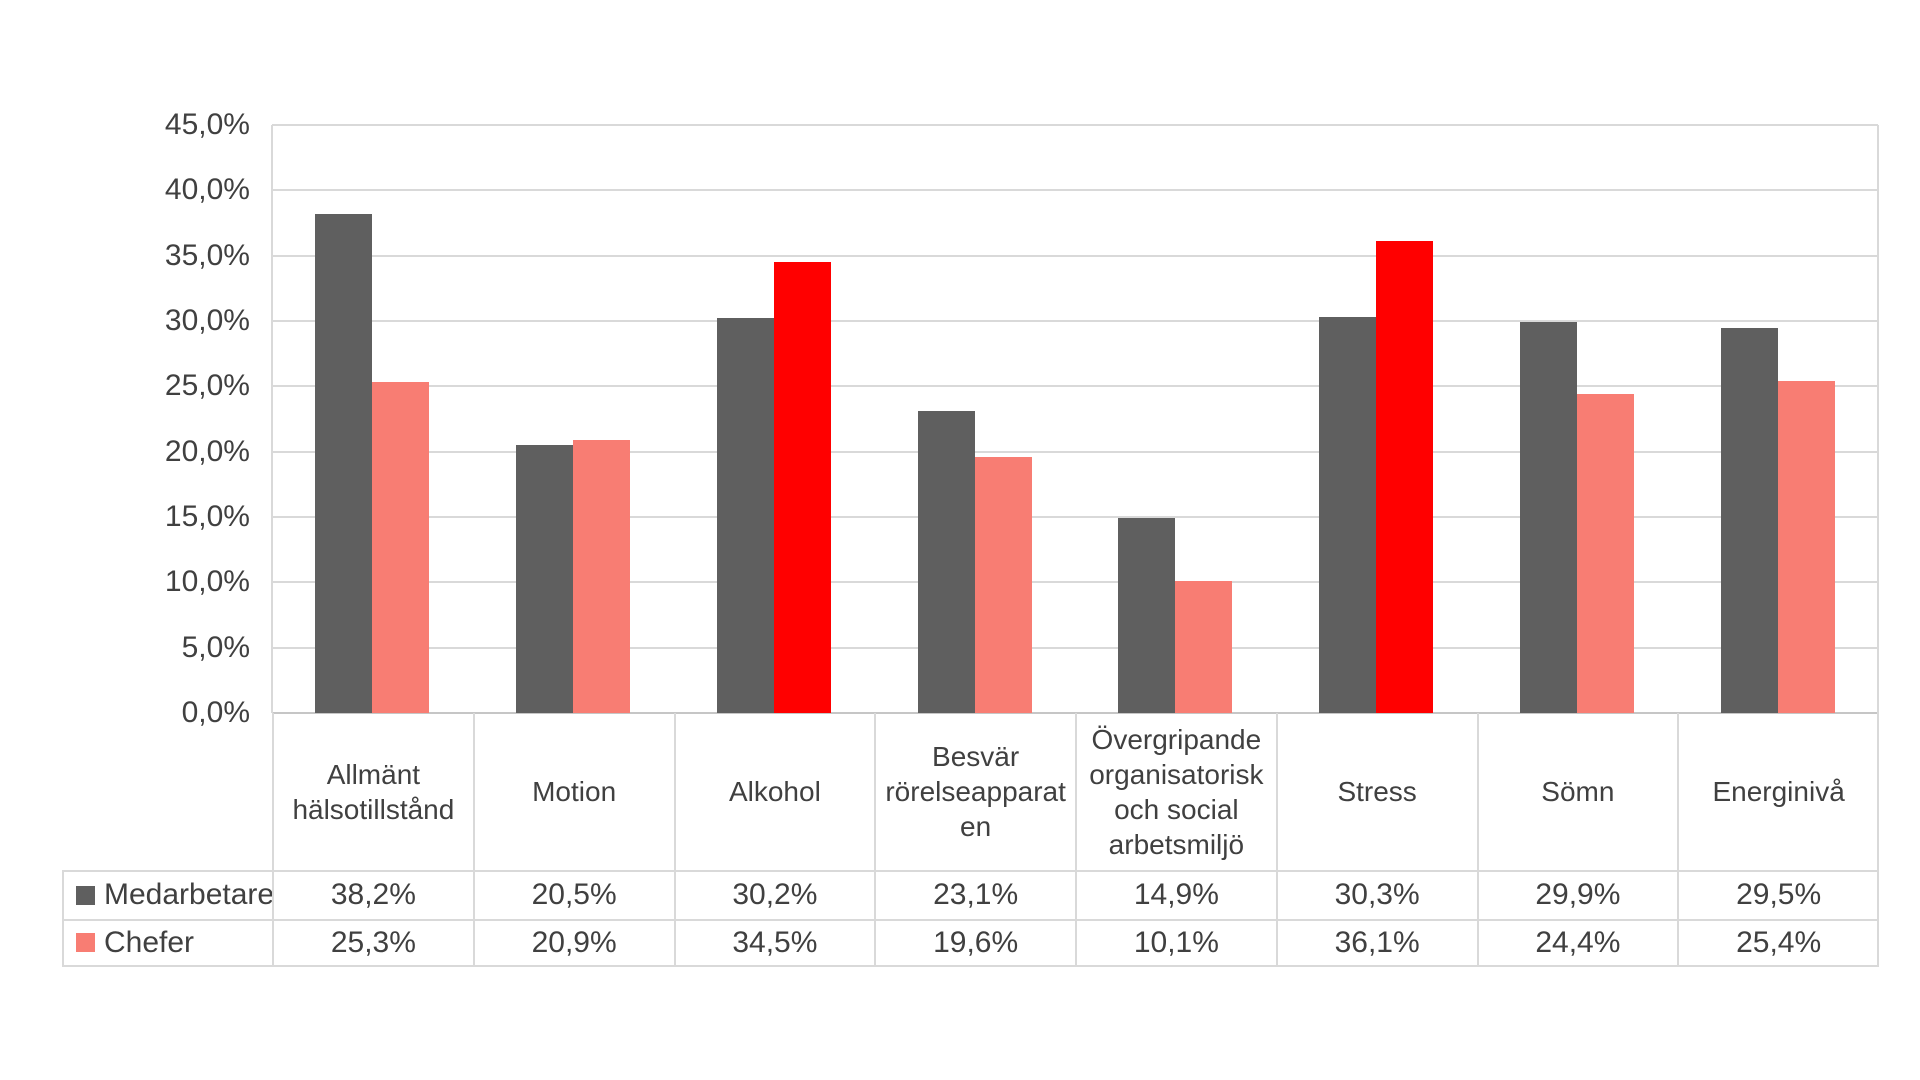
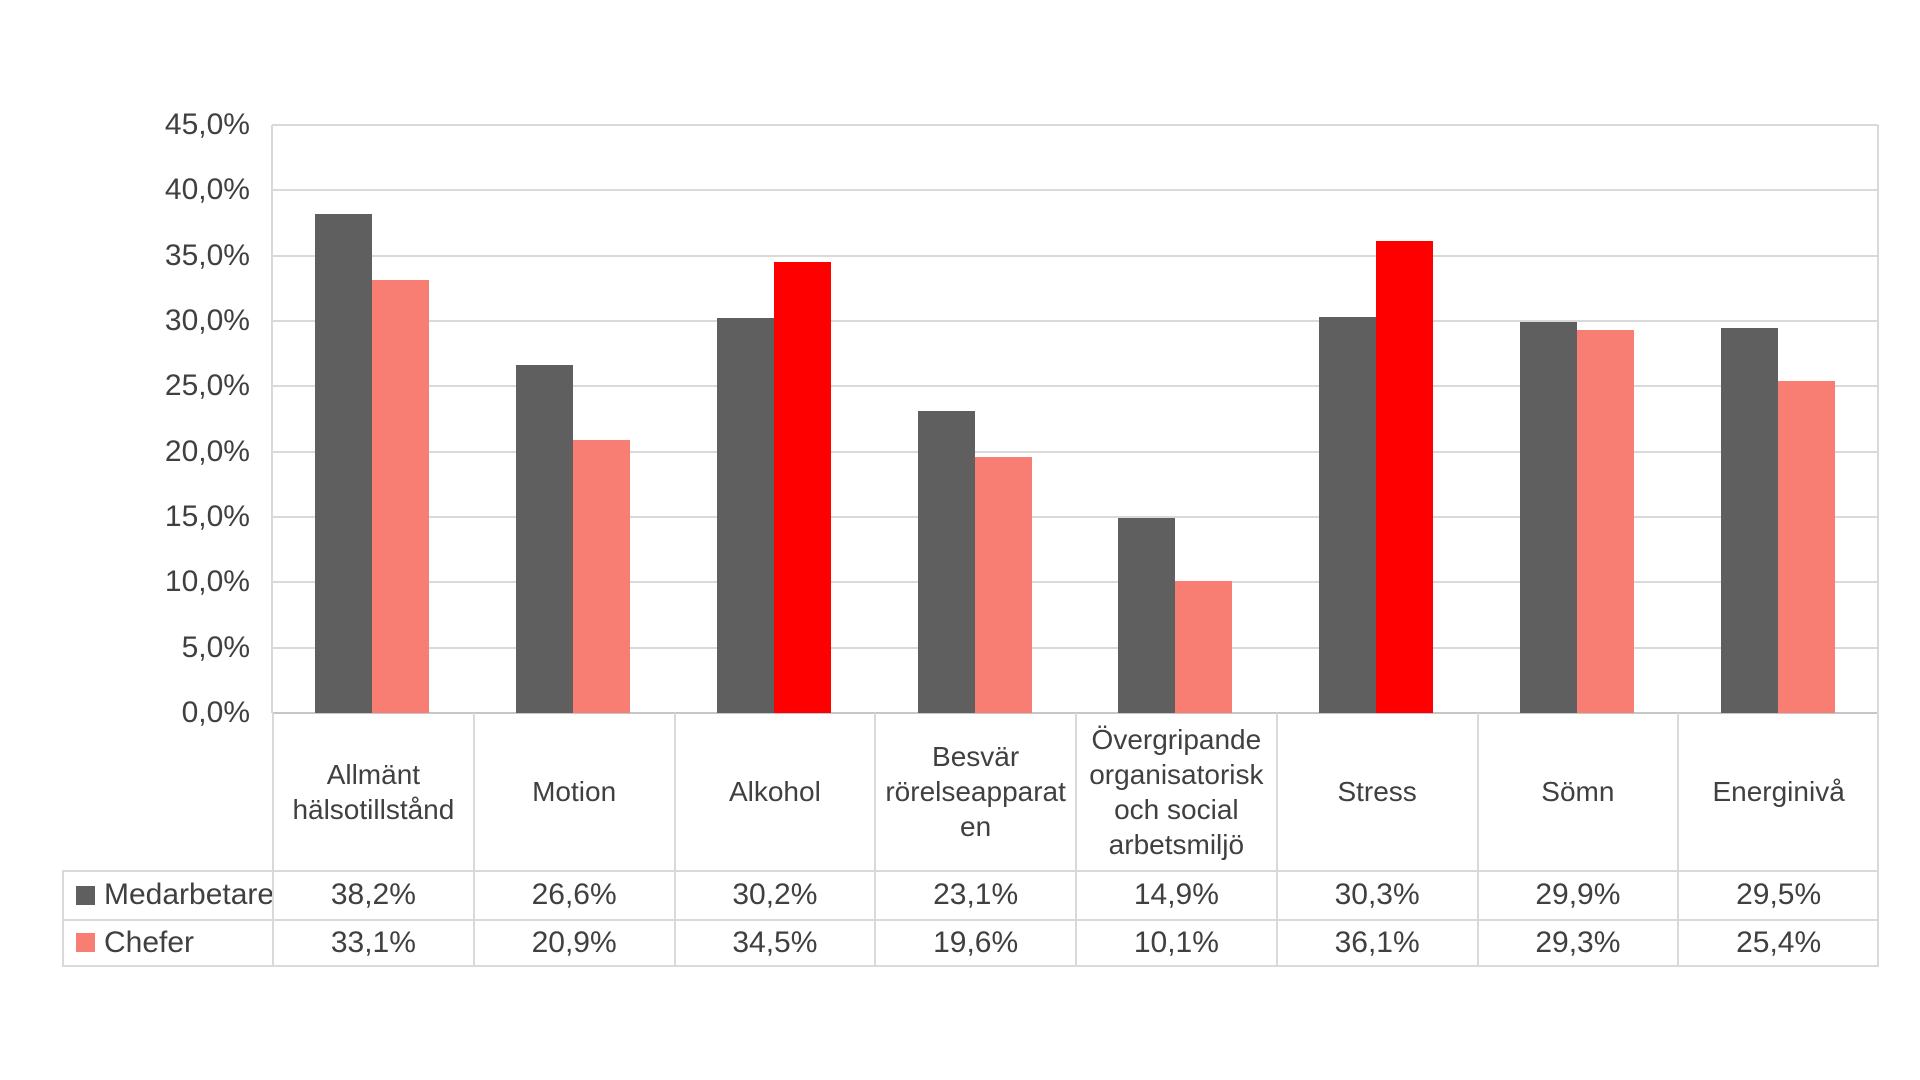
Chefer/Allmänt hälsotillstånd: 25,3% -> 33,1%
Medarbetare/Motion: 20,5% -> 26,6%
Chefer/Sömn: 24,4% -> 29,3%
